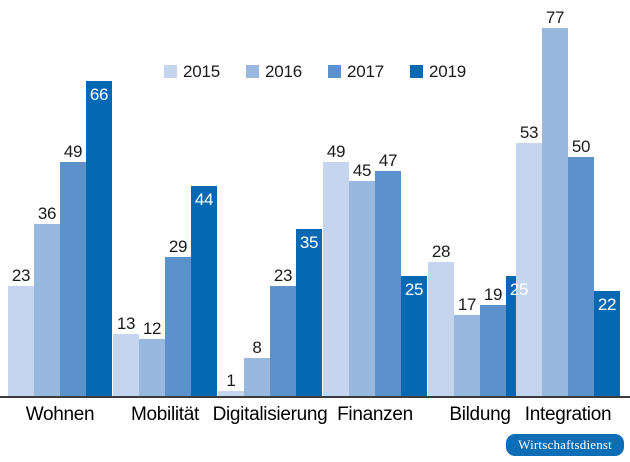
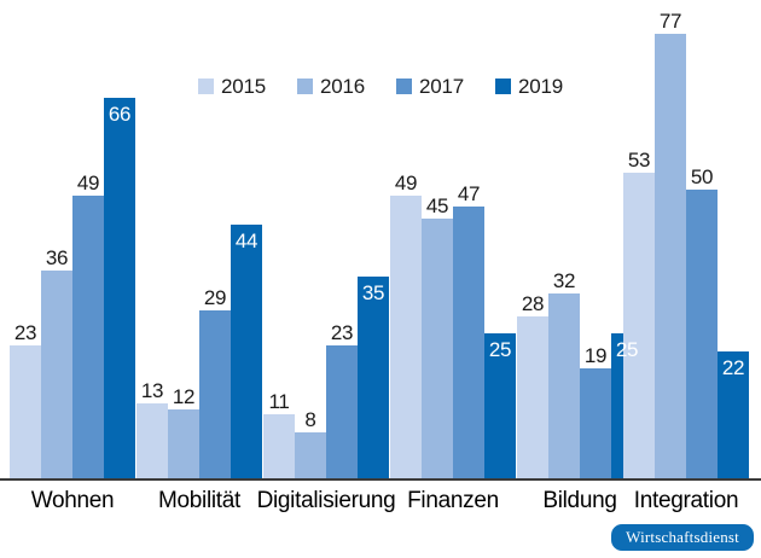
2015/Digitalisierung: 1 -> 11
2016/Bildung: 17 -> 32
